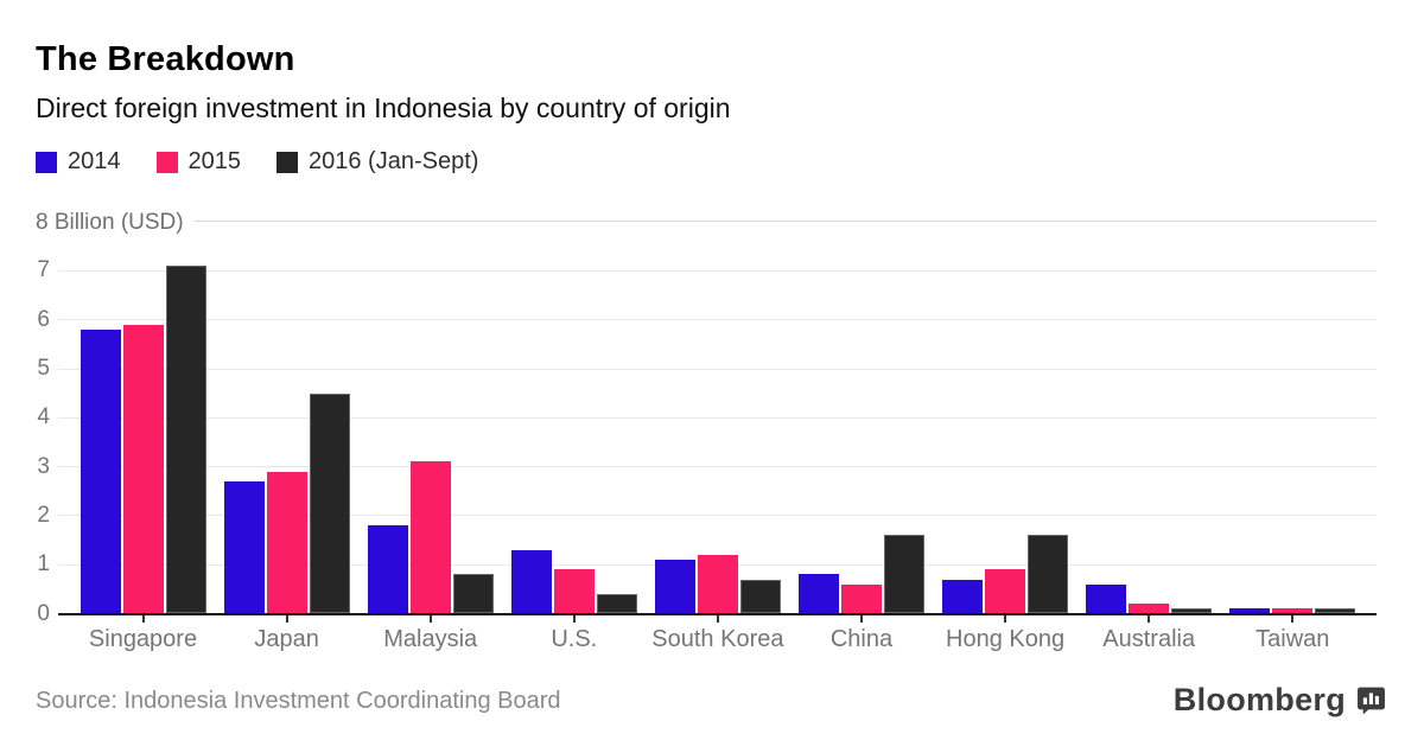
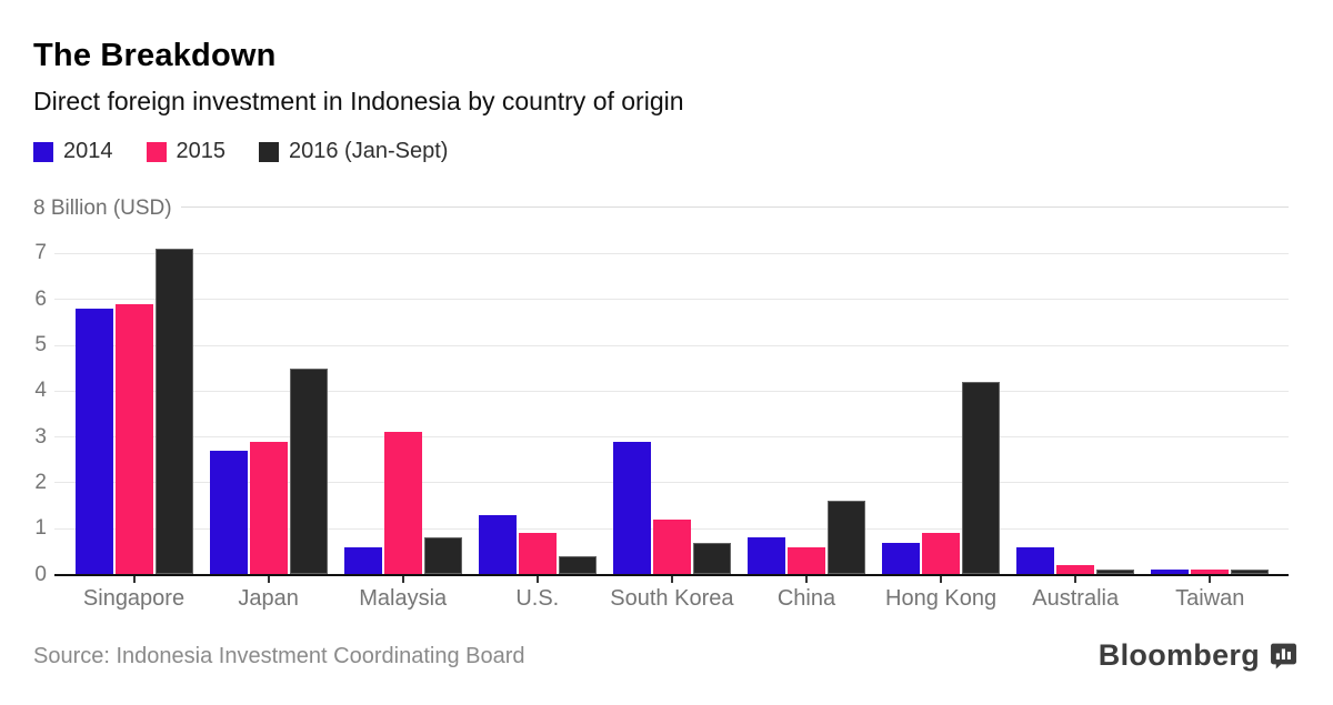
2014/Malaysia: 1.8 -> 0.6
2014/South Korea: 1.1 -> 2.9
2016 (Jan-Sept)/Hong Kong: 1.6 -> 4.2
